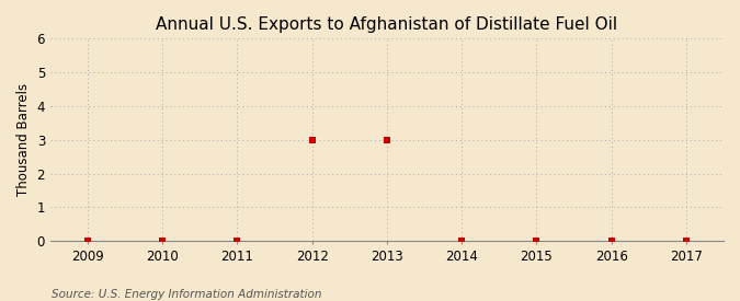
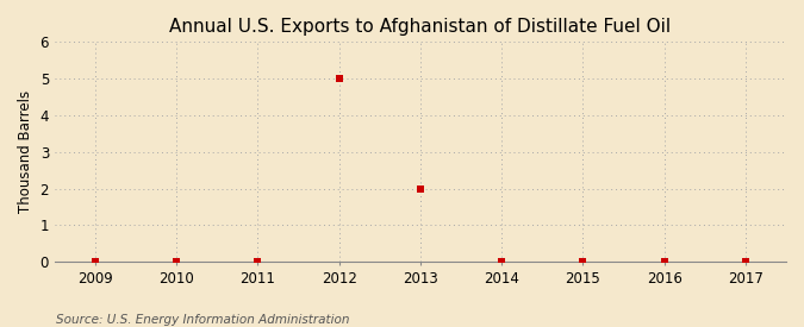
2012: 3 -> 5
2013: 3 -> 2
